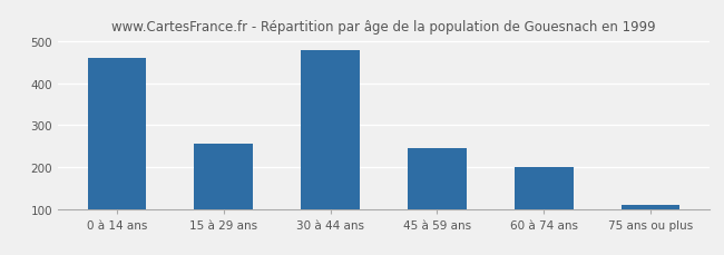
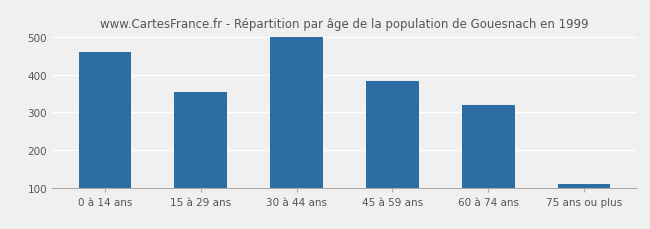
15 à 29 ans: 255 -> 354
30 à 44 ans: 480 -> 502
45 à 59 ans: 245 -> 384
60 à 74 ans: 200 -> 319
